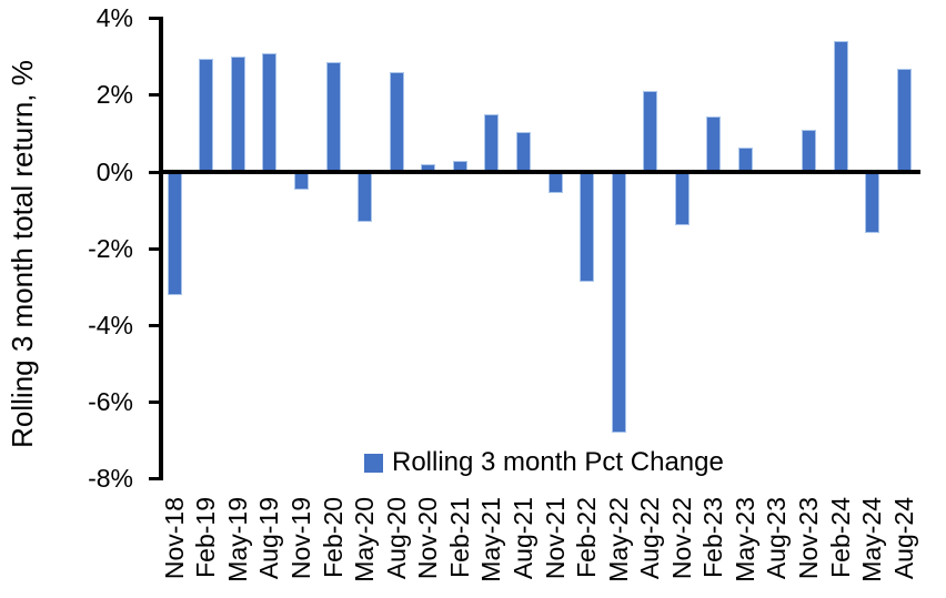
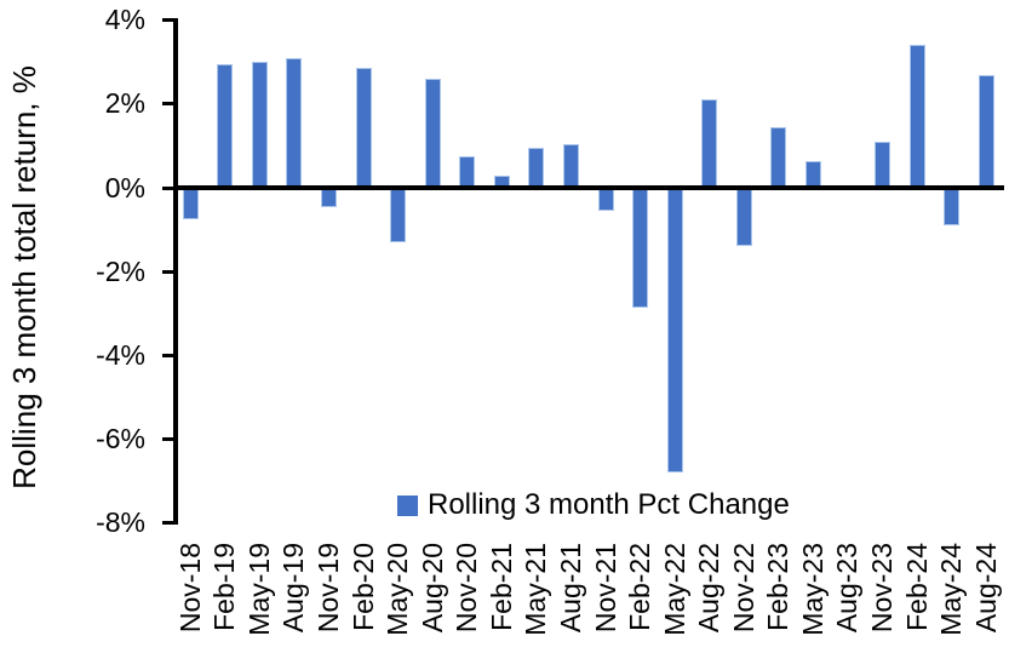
Nov-18: -3.2% -> -0.8%
Nov-20: 0.2% -> 0.8%
May-21: 1.5% -> 0.9%
May-24: -1.6% -> -0.9%
